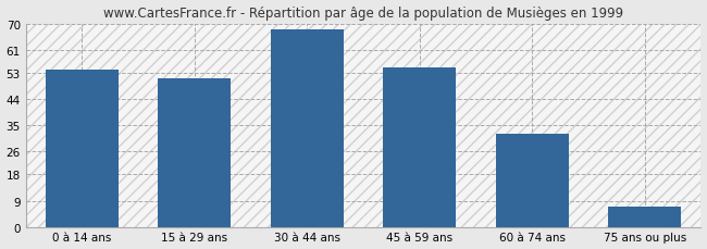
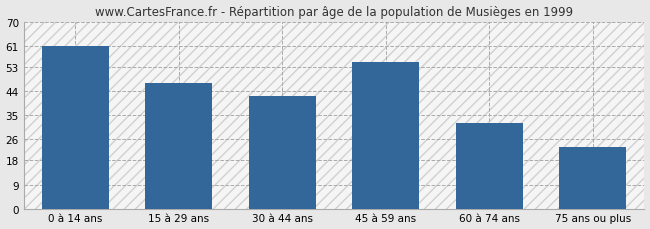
0 à 14 ans: 54 -> 61
15 à 29 ans: 51 -> 47
30 à 44 ans: 68 -> 42
75 ans ou plus: 7 -> 23
